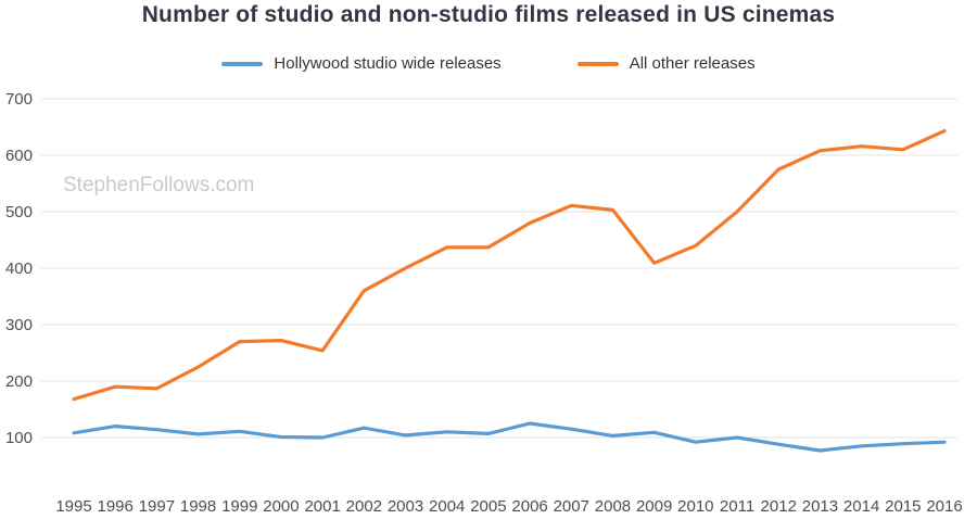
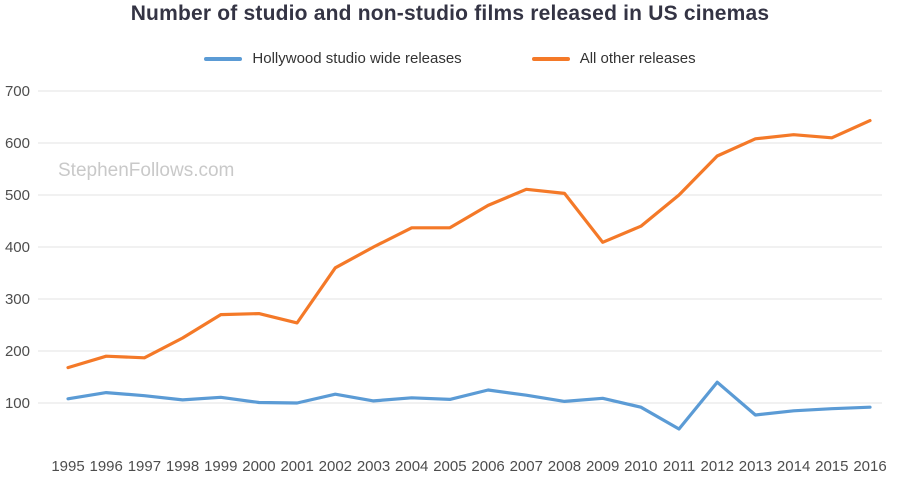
Hollywood studio wide releases/2011: 100 -> 50
Hollywood studio wide releases/2012: 90 -> 140
